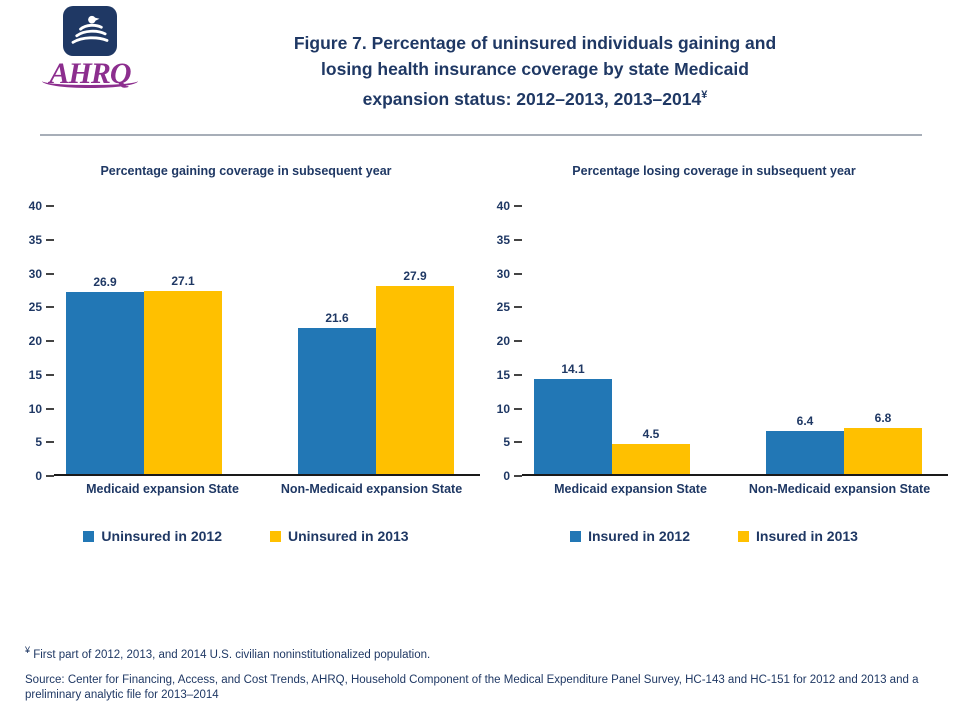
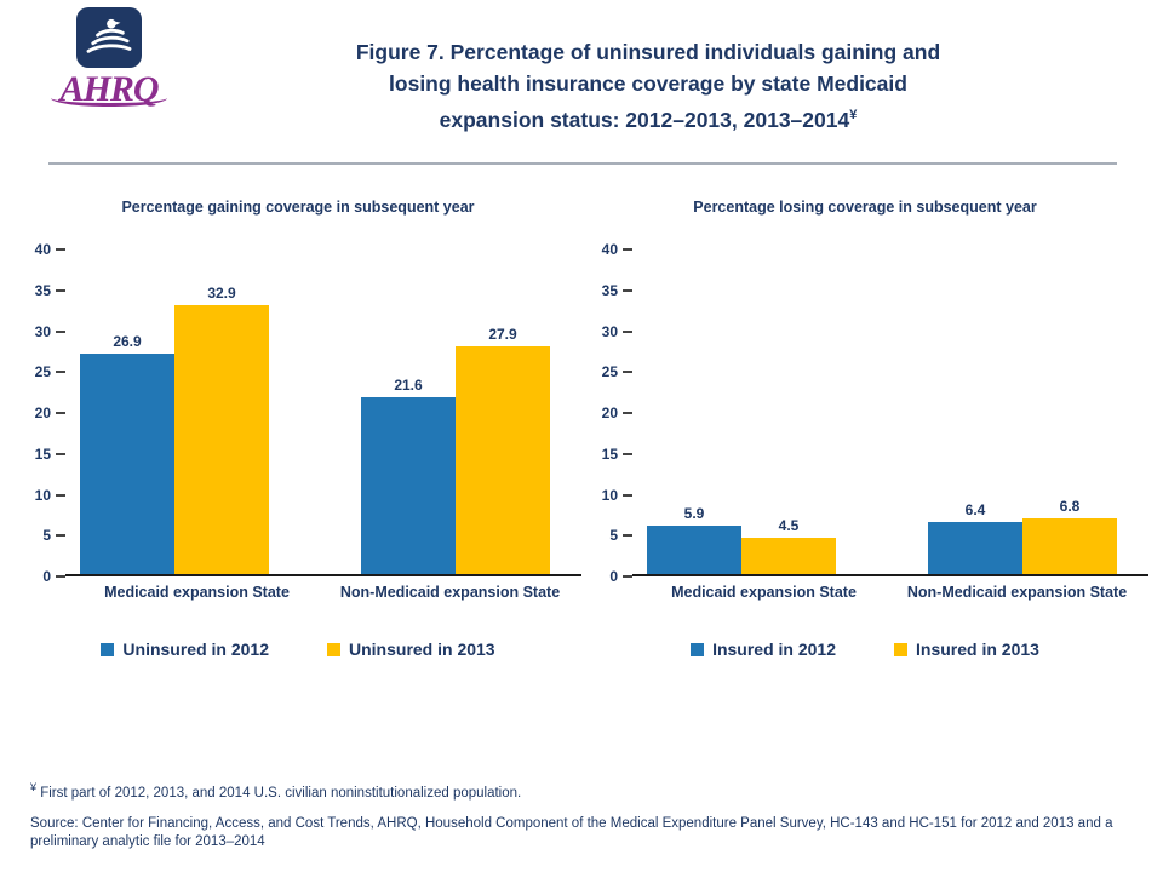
Percentage gaining coverage in subsequent year/Uninsured in 2013/Medicaid expansion State: 27.1 -> 32.9
Percentage losing coverage in subsequent year/Insured in 2012/Medicaid expansion State: 14.1 -> 5.9
